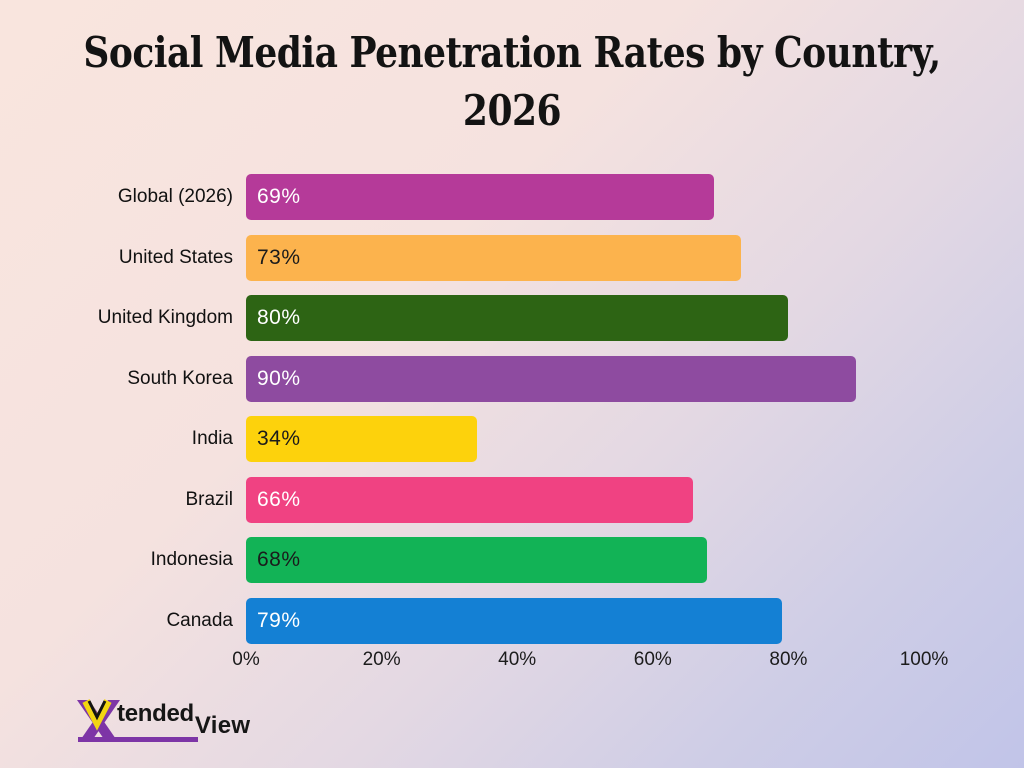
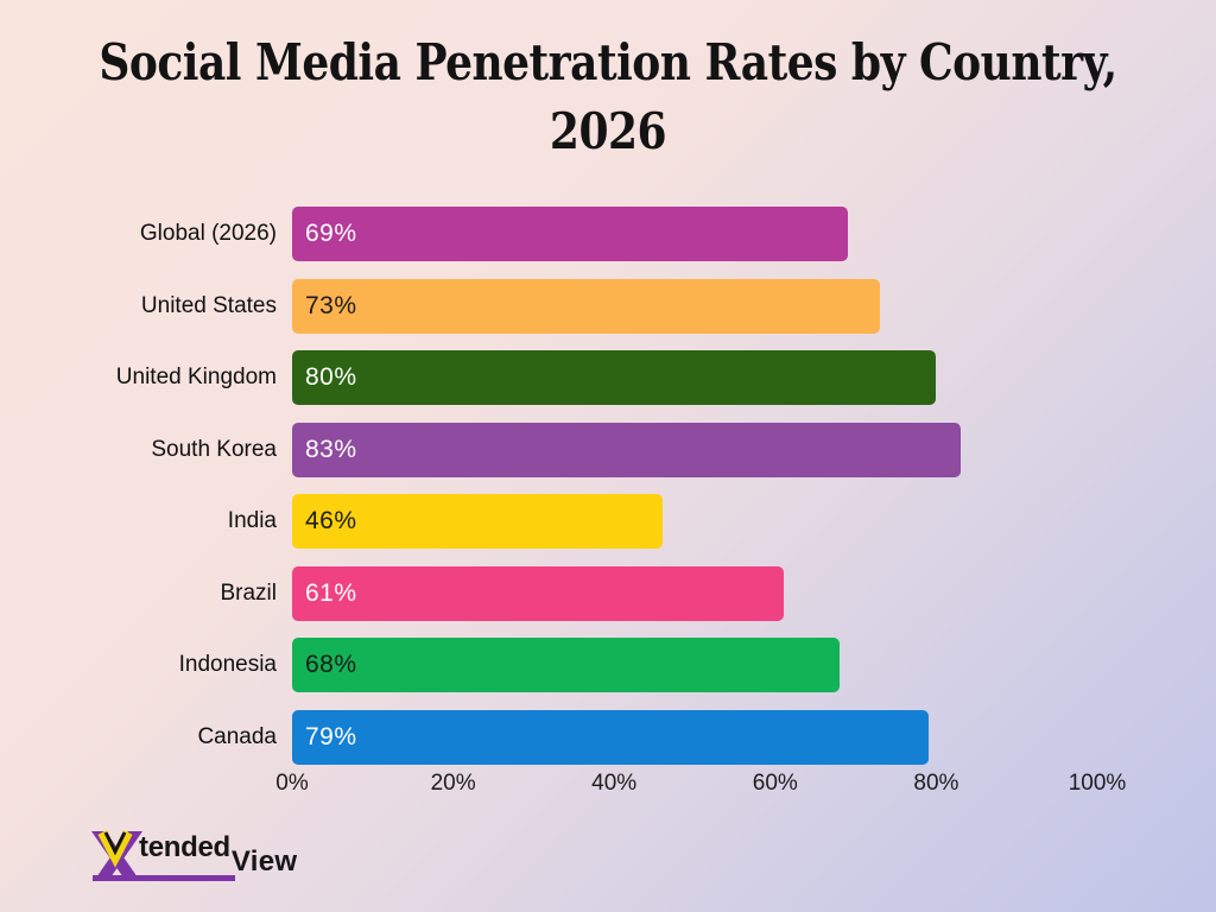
South Korea: 90% -> 83%
India: 34% -> 46%
Brazil: 66% -> 61%
